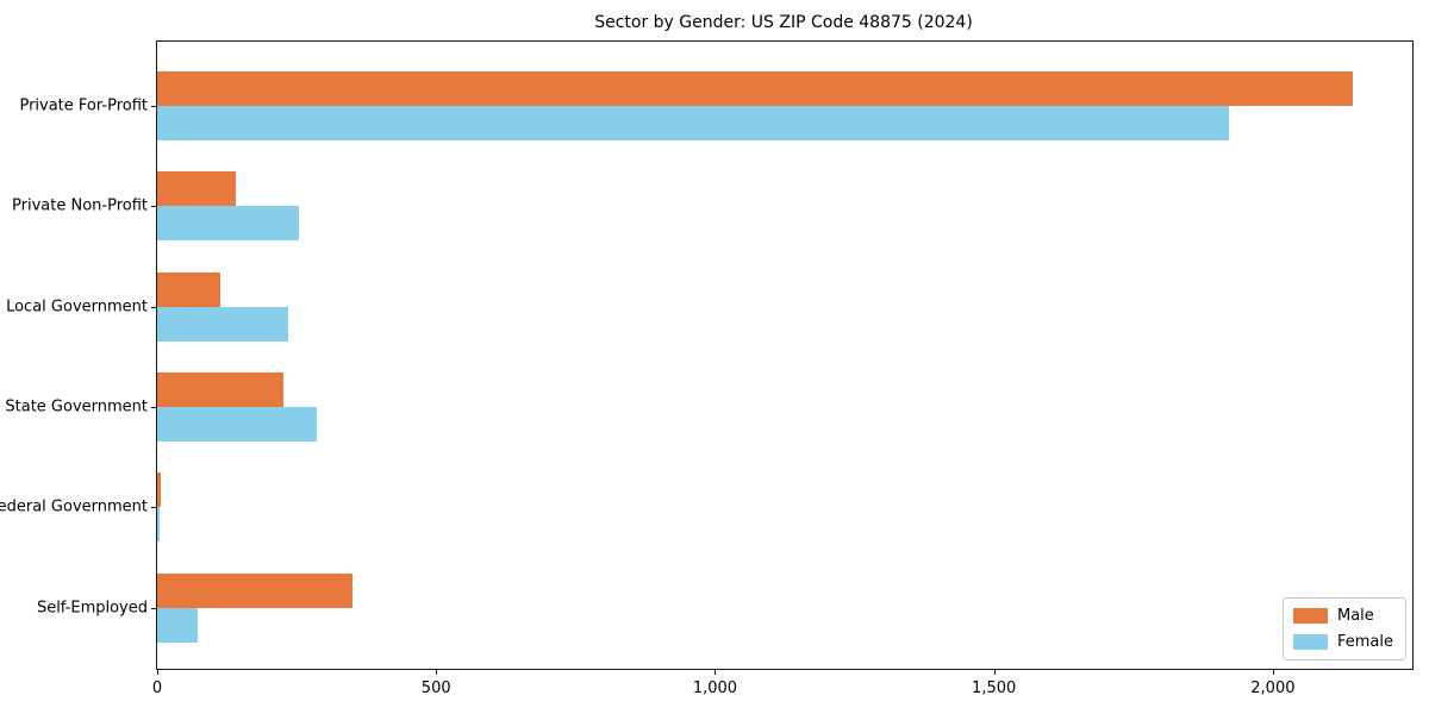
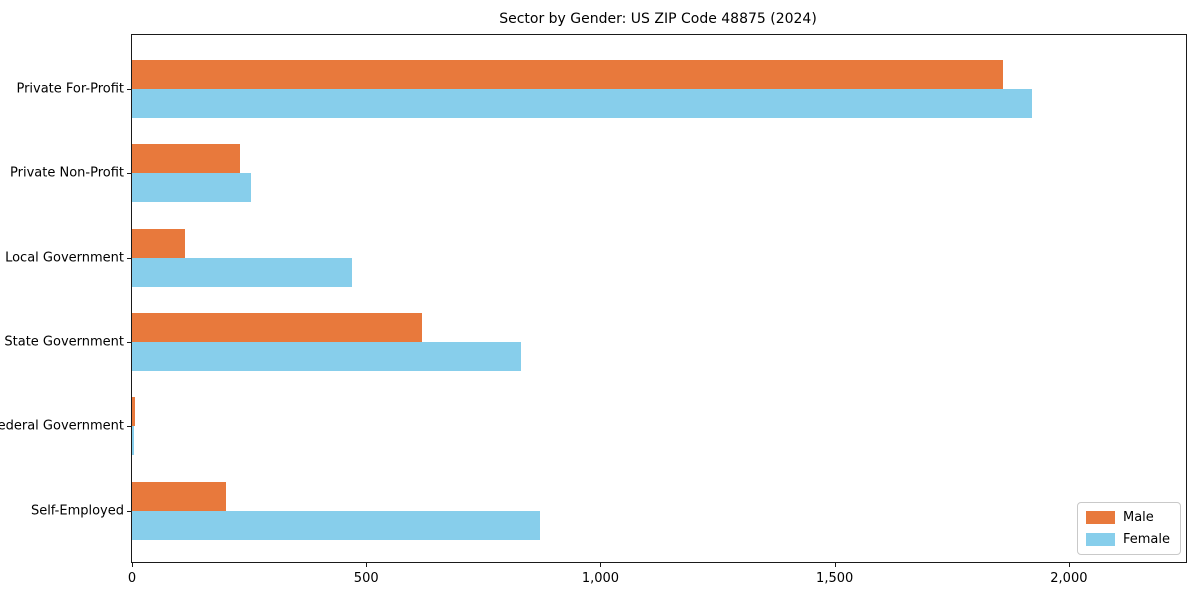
Male/Private For-Profit: 2140 -> 1860
Male/Private Non-Profit: 140 -> 230
Female/Local Government: 240 -> 470
Male/State Government: 230 -> 620
Female/State Government: 290 -> 830
Male/Self-Employed: 350 -> 200
Female/Self-Employed: 70 -> 870
